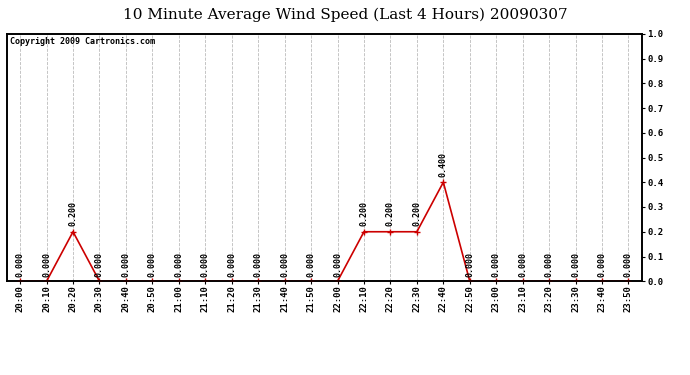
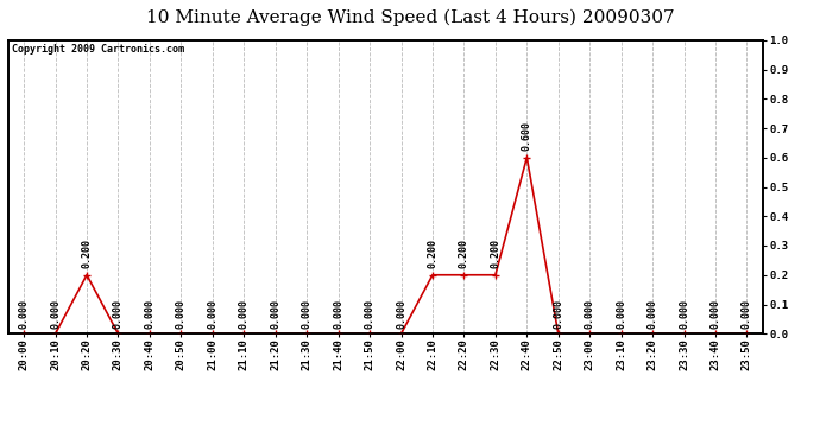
22:40: 0.400 -> 0.600
